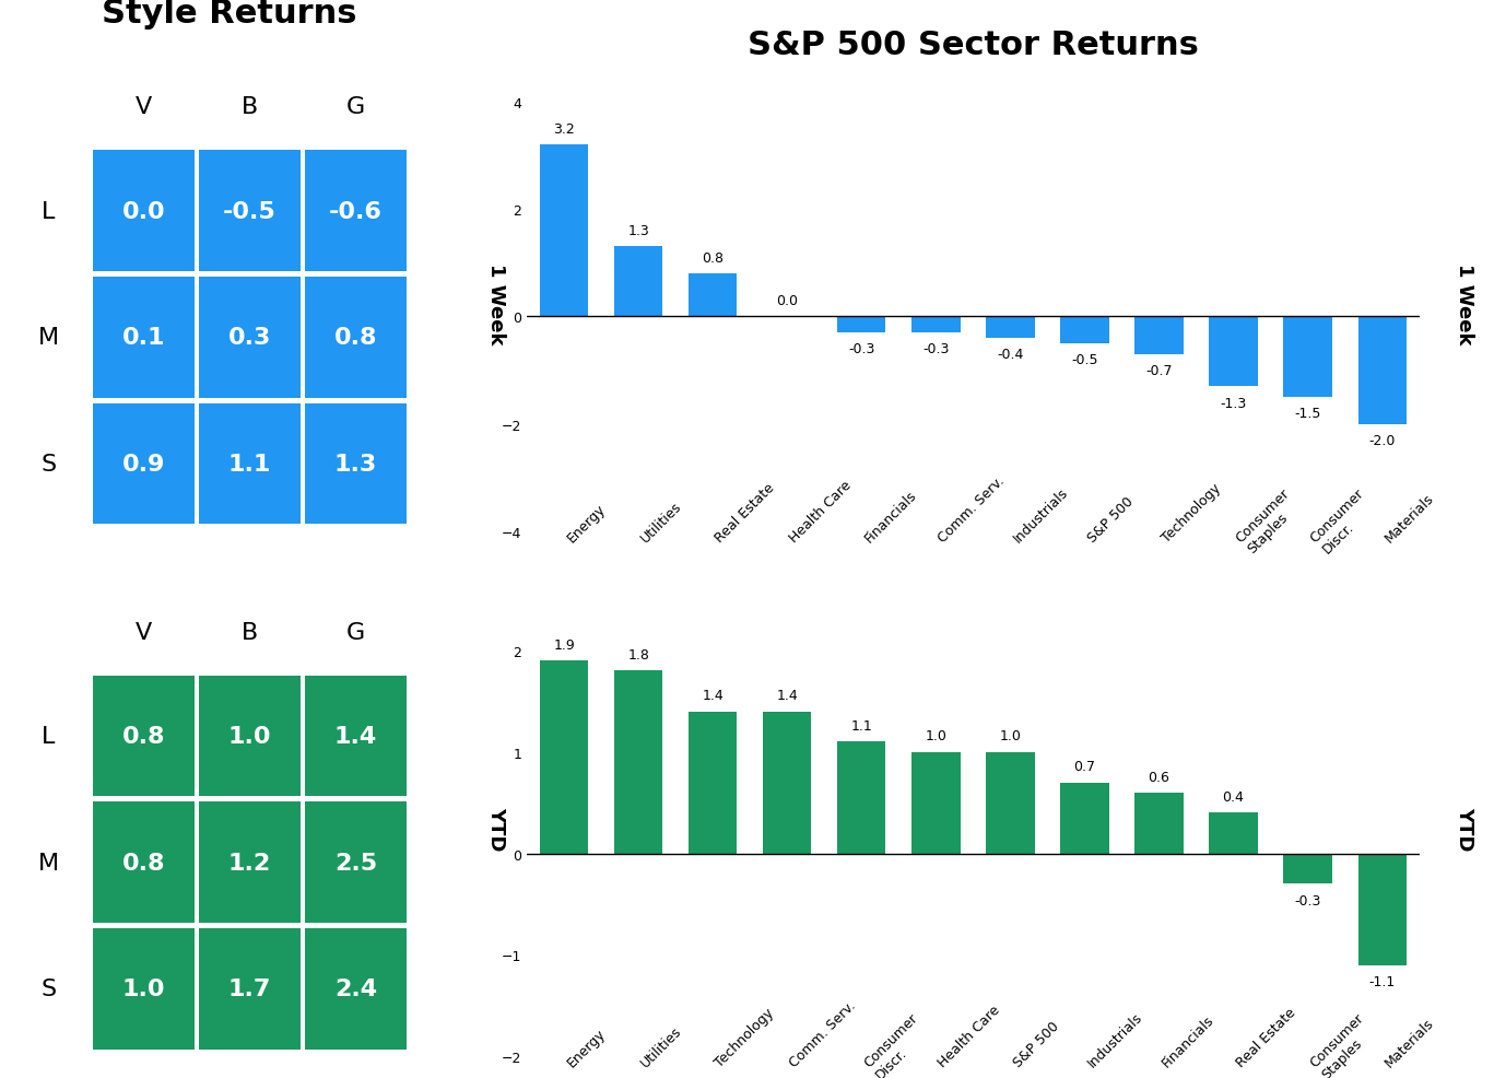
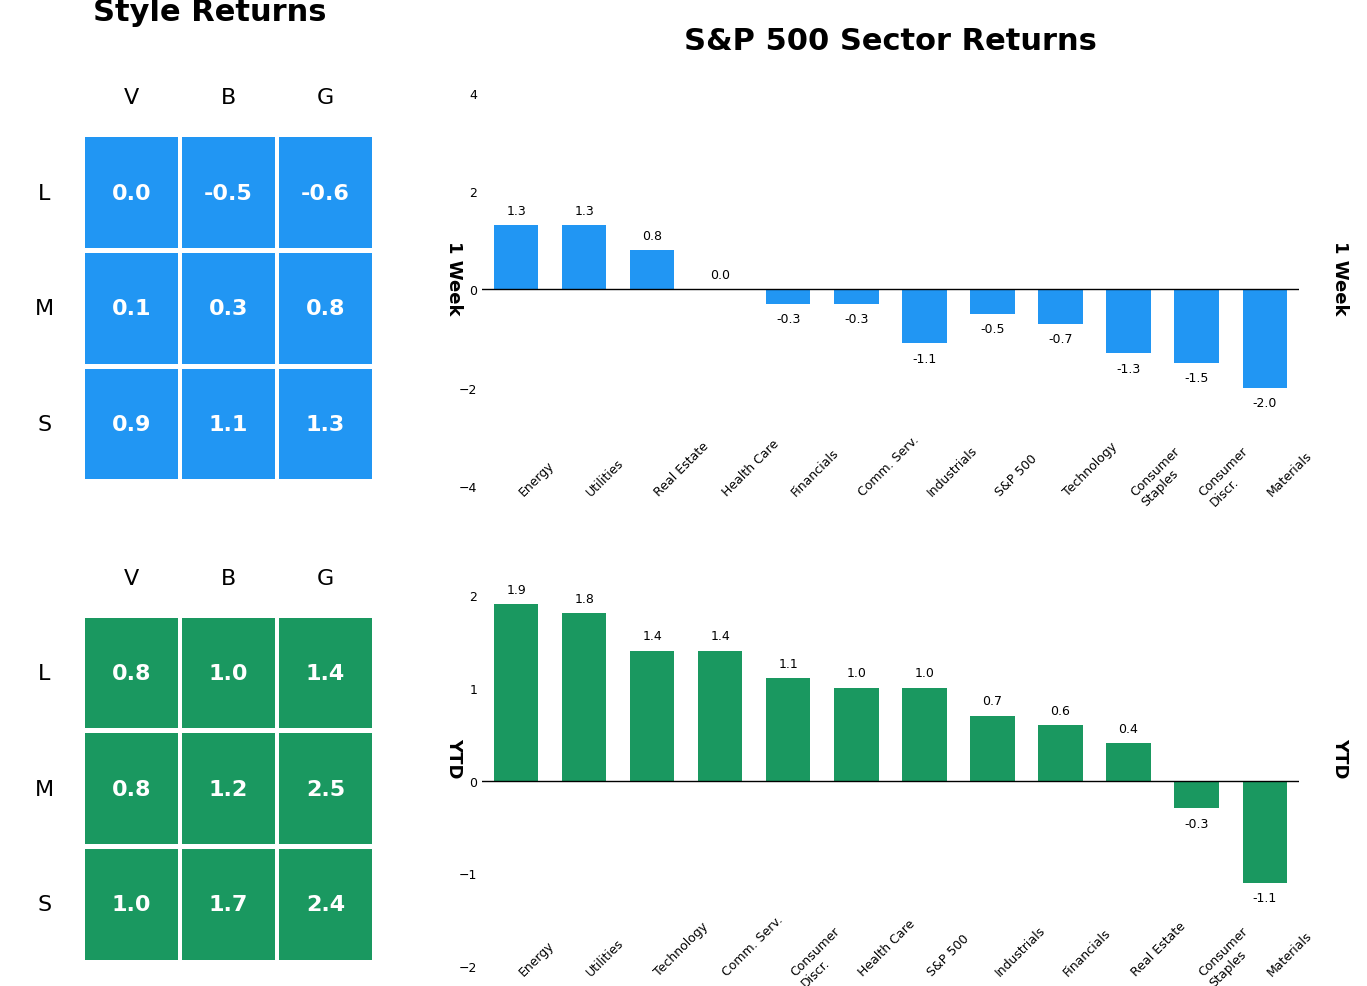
S&P 500 Sector Returns/Energy: 3.2 -> 1.3
S&P 500 Sector Returns/Industrials: -0.4 -> -1.1
